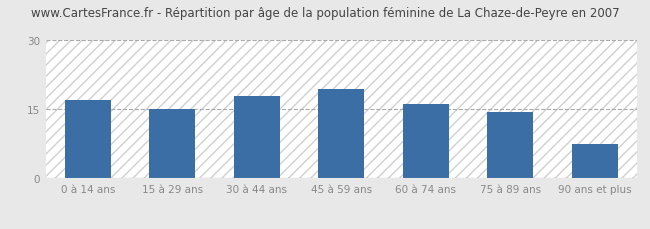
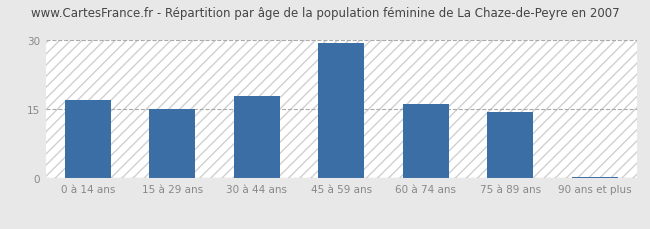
45 à 59 ans: 19.5 -> 29.5
90 ans et plus: 7.5 -> 0.3
